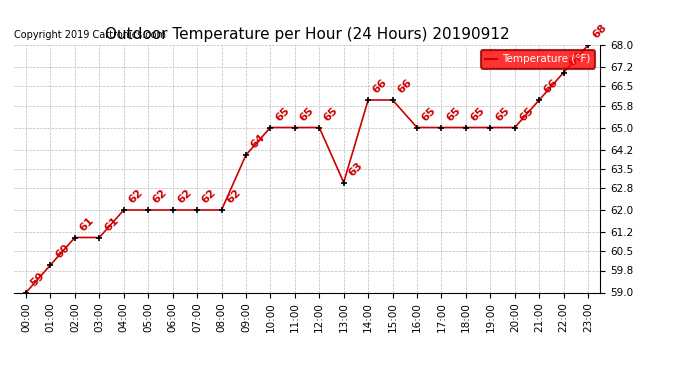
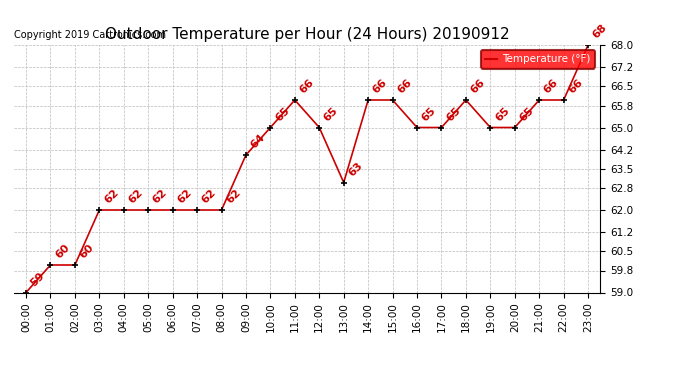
02:00: 61 -> 60
03:00: 61 -> 62
11:00: 65 -> 66
18:00: 65 -> 66
22:00: 67 -> 66
